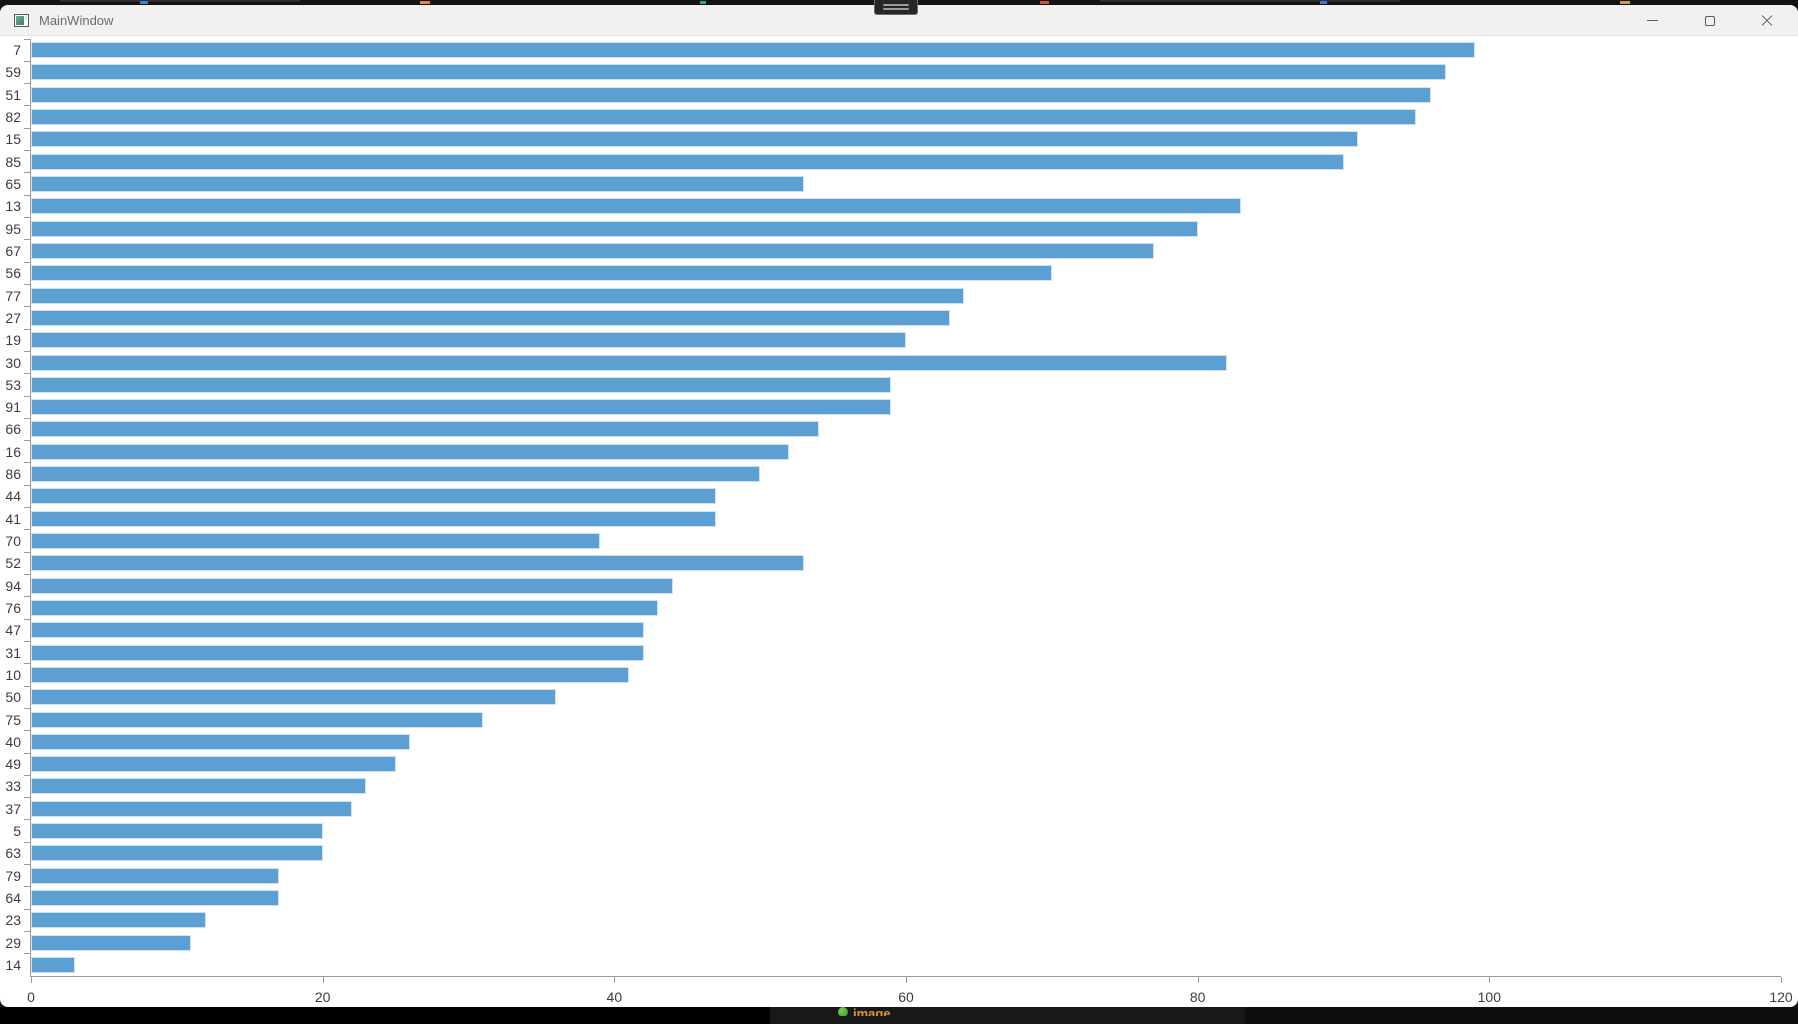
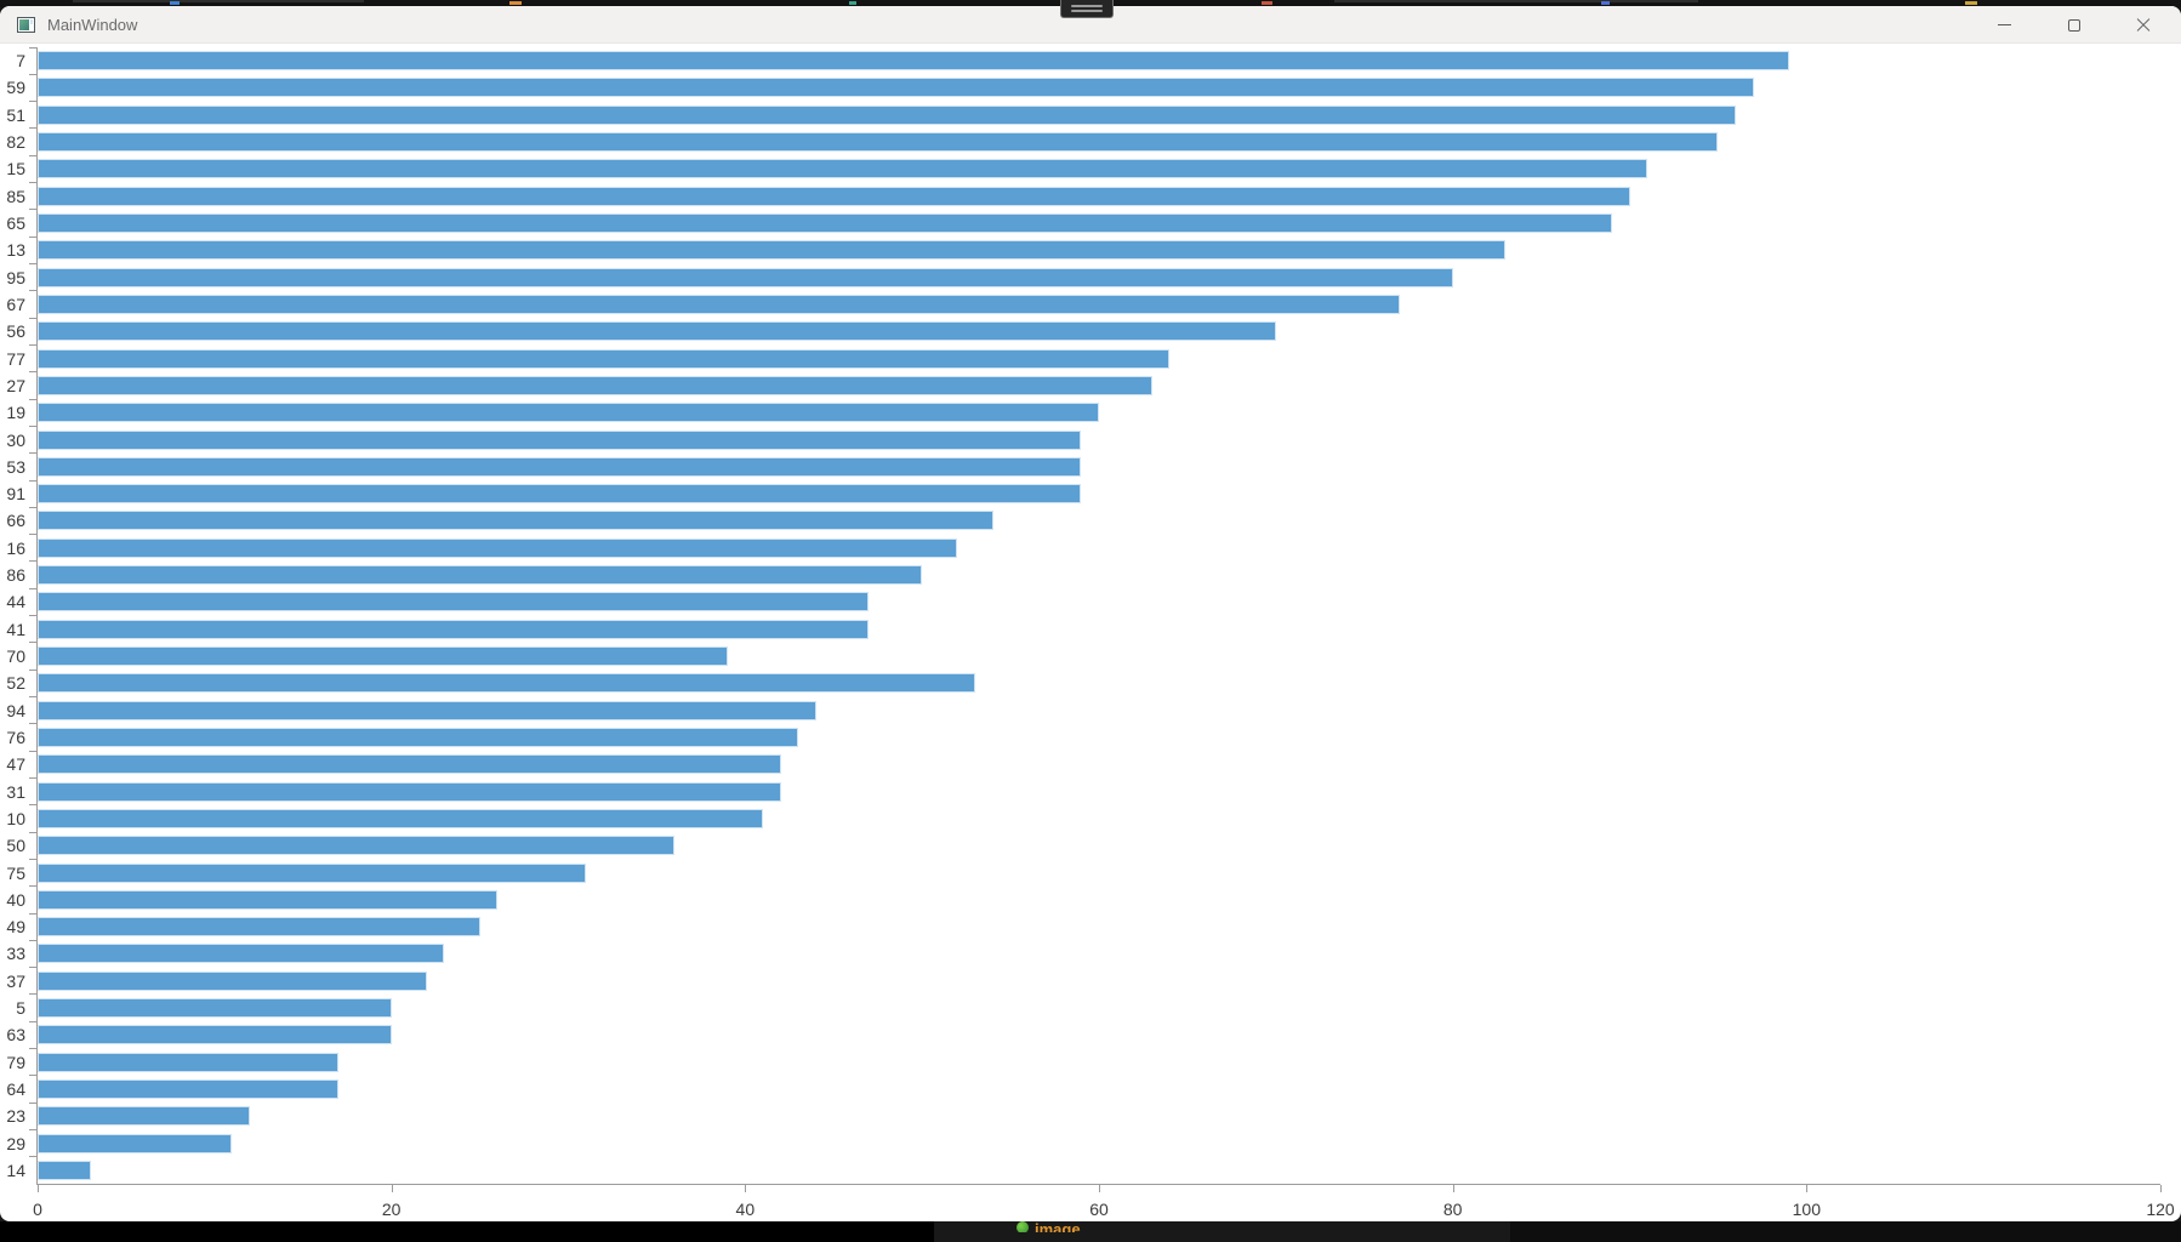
65: 53 -> 89
30: 82 -> 59
